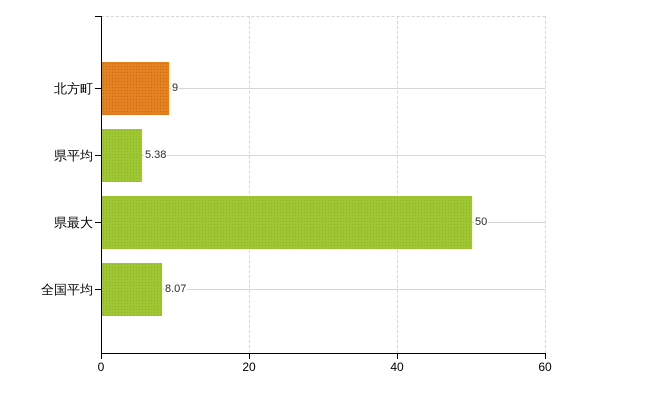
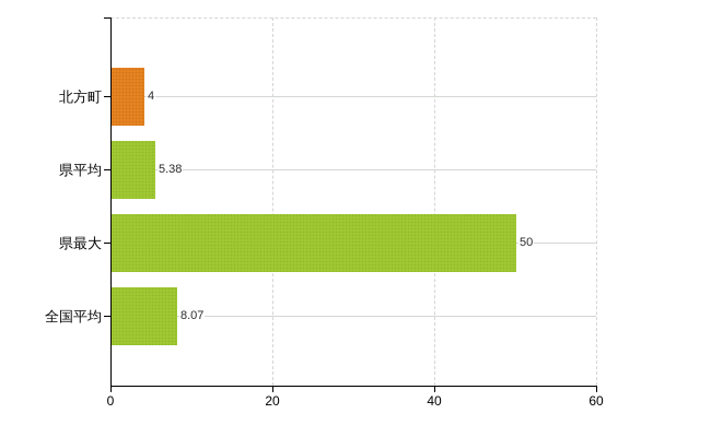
北方町: 9 -> 4
